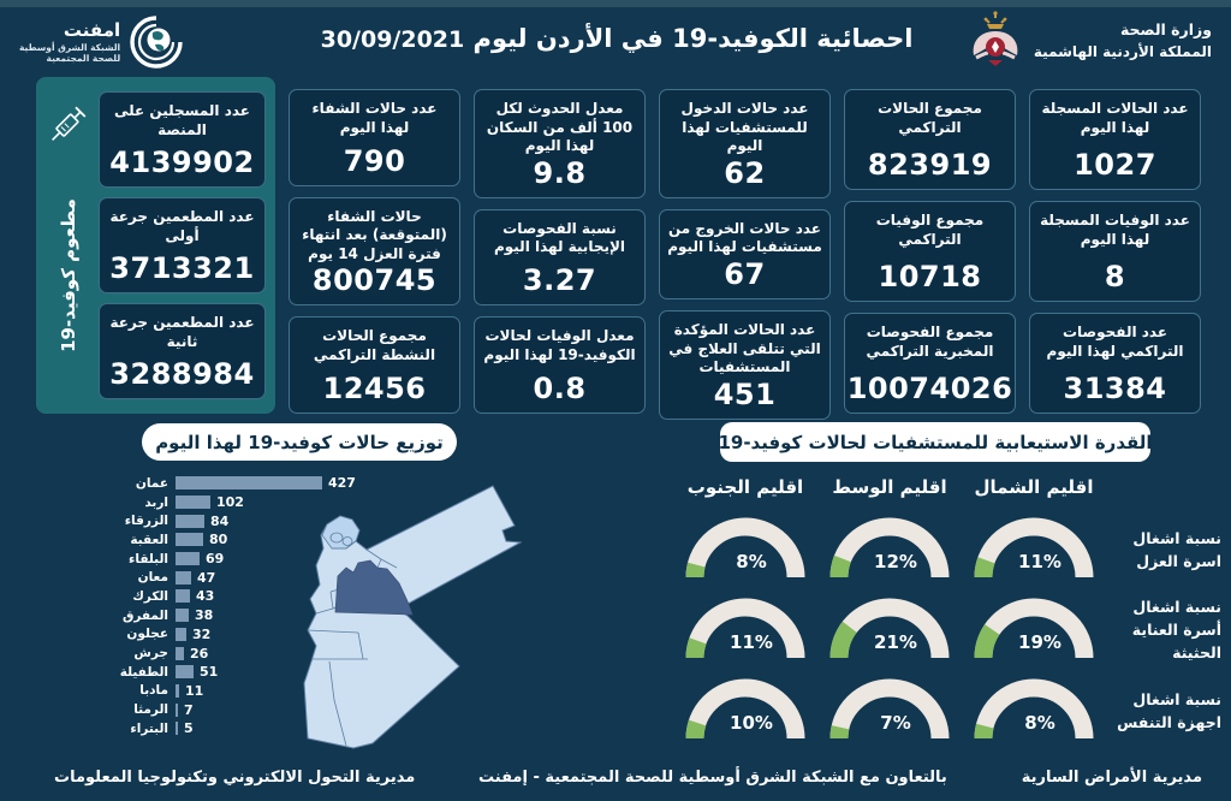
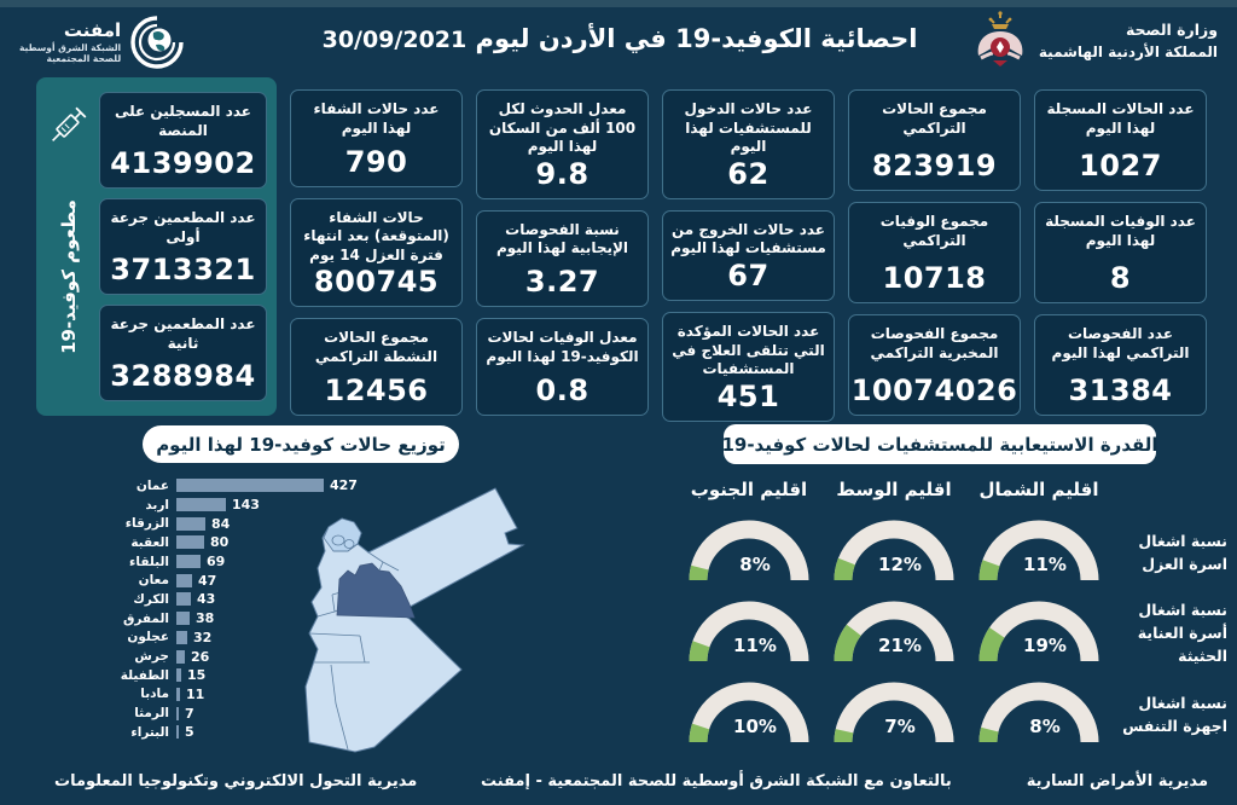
توزيع حالات كوفيد-19 لهذا اليوم/اربد: 102 -> 143
توزيع حالات كوفيد-19 لهذا اليوم/الطفيلة: 51 -> 15
